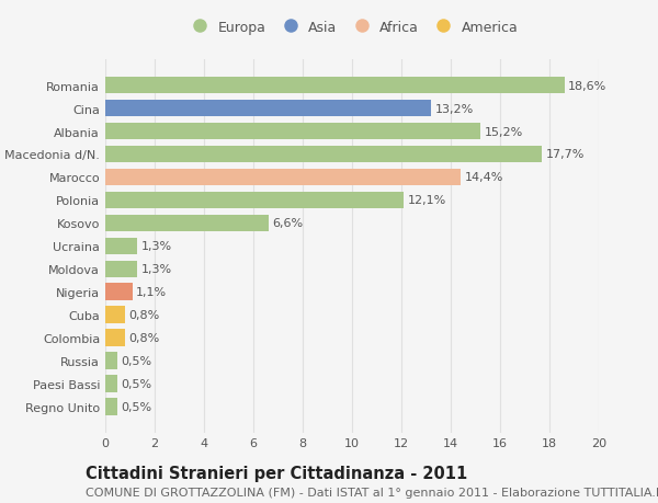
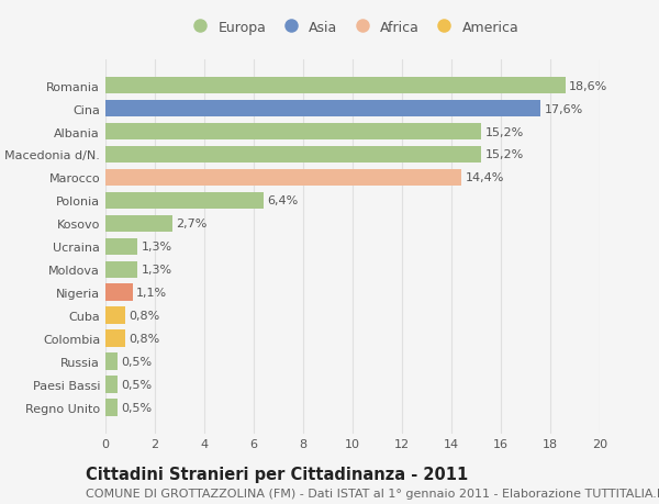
Cina: 13,2% -> 17,6%
Macedonia d/N.: 17,7% -> 15,2%
Polonia: 12,1% -> 6,4%
Kosovo: 6,6% -> 2,7%
